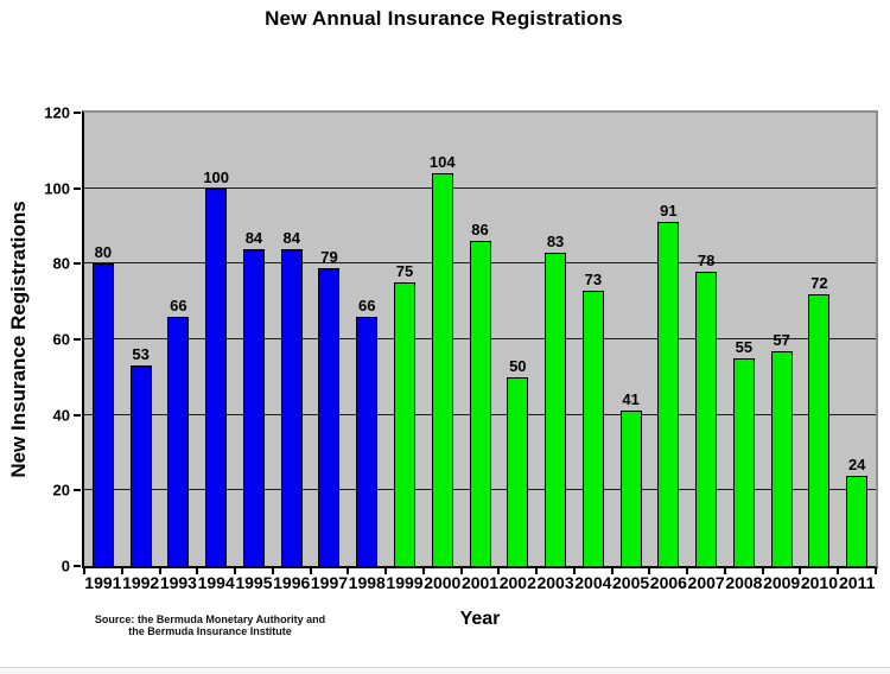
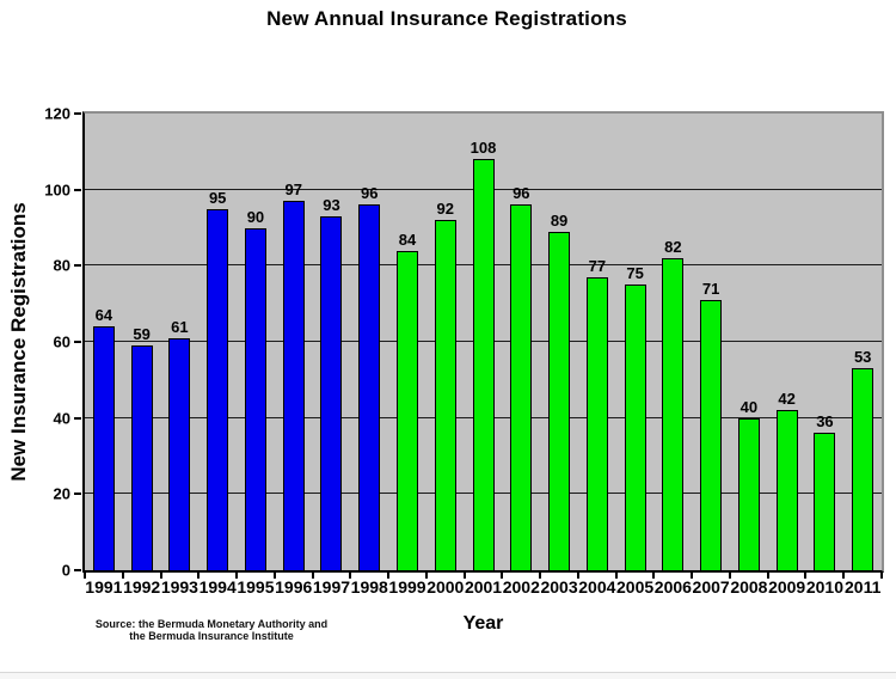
1991: 80 -> 64
1992: 53 -> 59
1993: 66 -> 61
1994: 100 -> 95
1995: 84 -> 90
1996: 84 -> 97
1997: 79 -> 93
1998: 66 -> 96
1999: 75 -> 84
2000: 104 -> 92
2001: 86 -> 108
2002: 50 -> 96
2003: 83 -> 89
2004: 73 -> 77
2005: 41 -> 75
2006: 91 -> 82
2007: 78 -> 71
2008: 55 -> 40
2009: 57 -> 42
2010: 72 -> 36
2011: 24 -> 53
